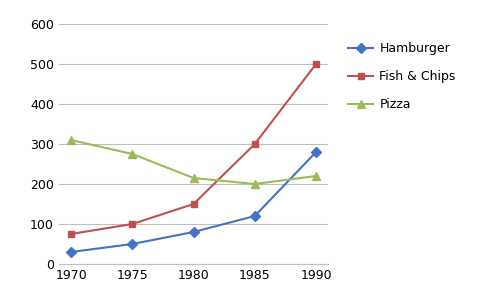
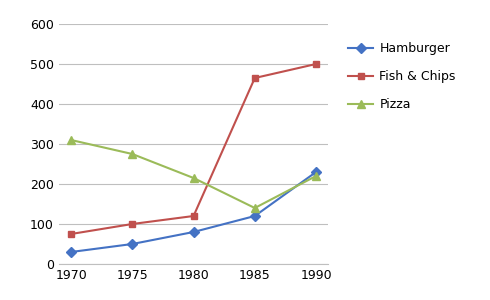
Fish & Chips/1980: 150 -> 120
Fish & Chips/1985: 300 -> 465
Pizza/1985: 200 -> 140
Hamburger/1990: 280 -> 230
